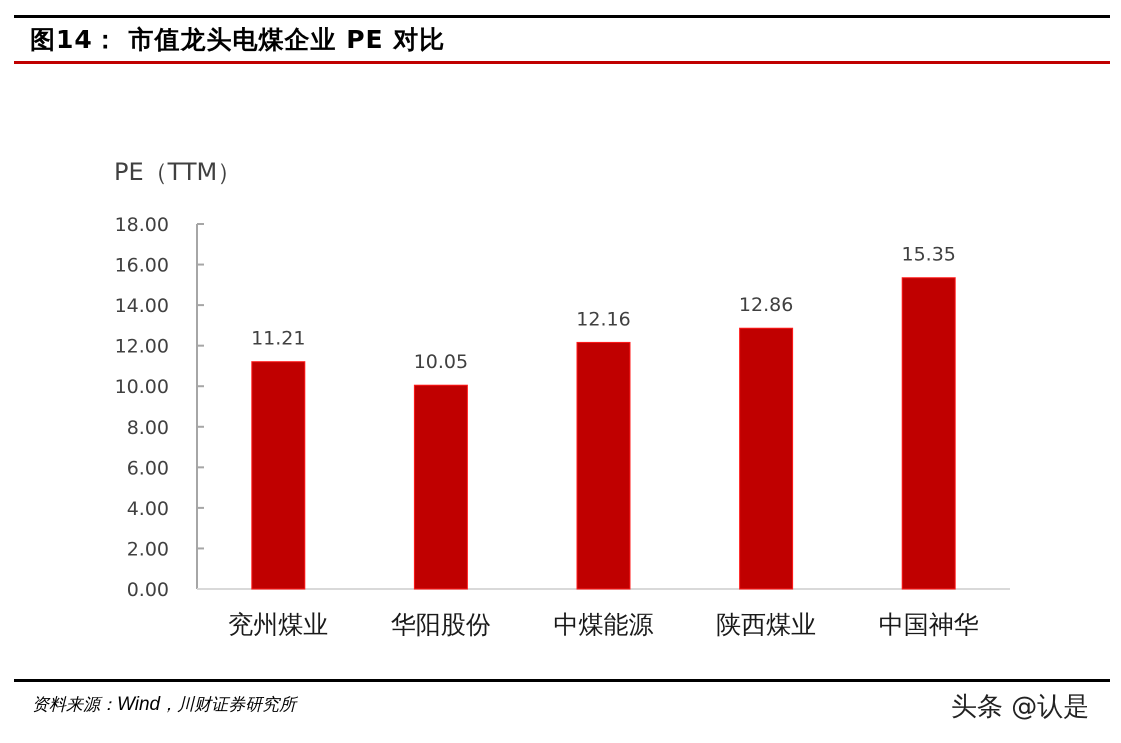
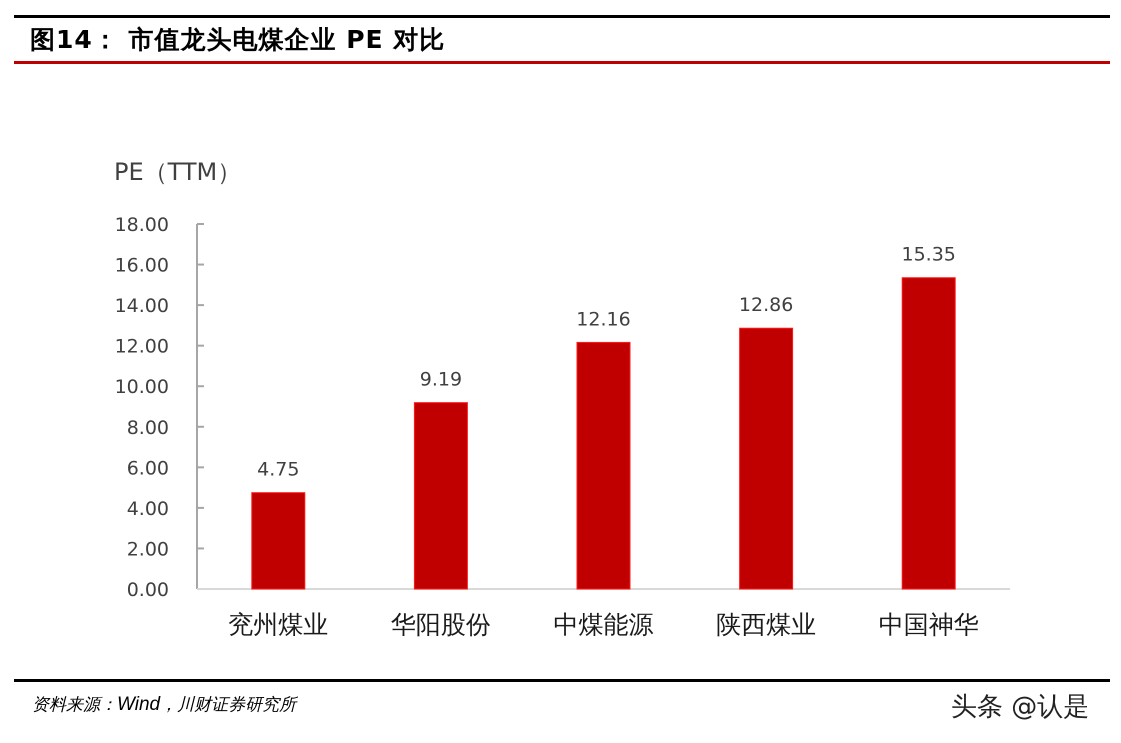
兖州煤业: 11.21 -> 4.75
华阳股份: 10.05 -> 9.19
